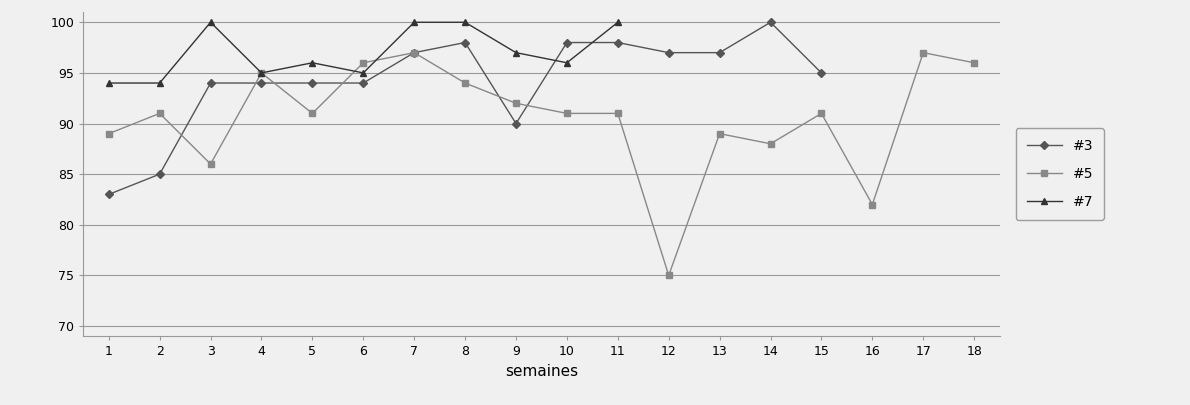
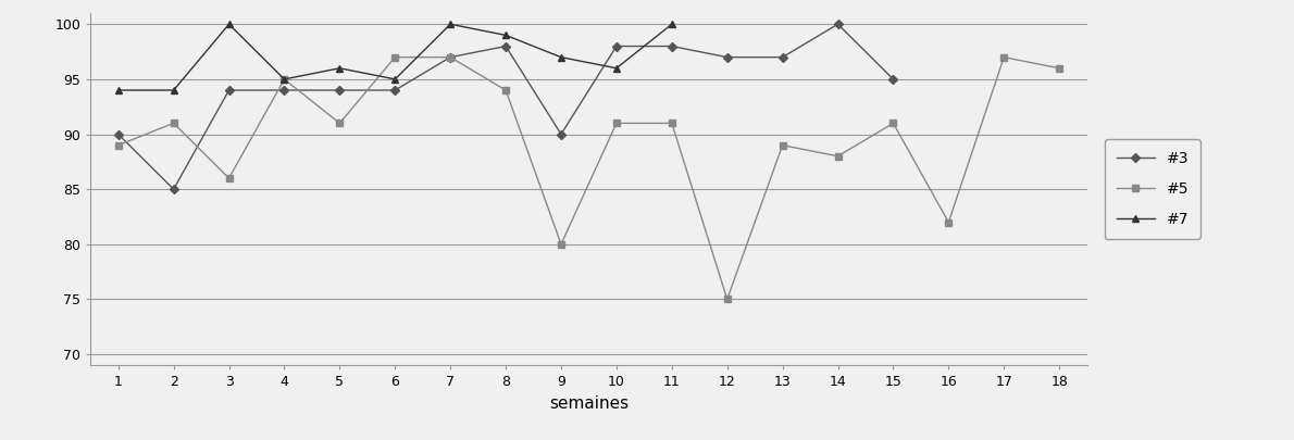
#3/1: 83 -> 90
#5/6: 96 -> 97
#7/8: 100 -> 99
#5/9: 92 -> 80
